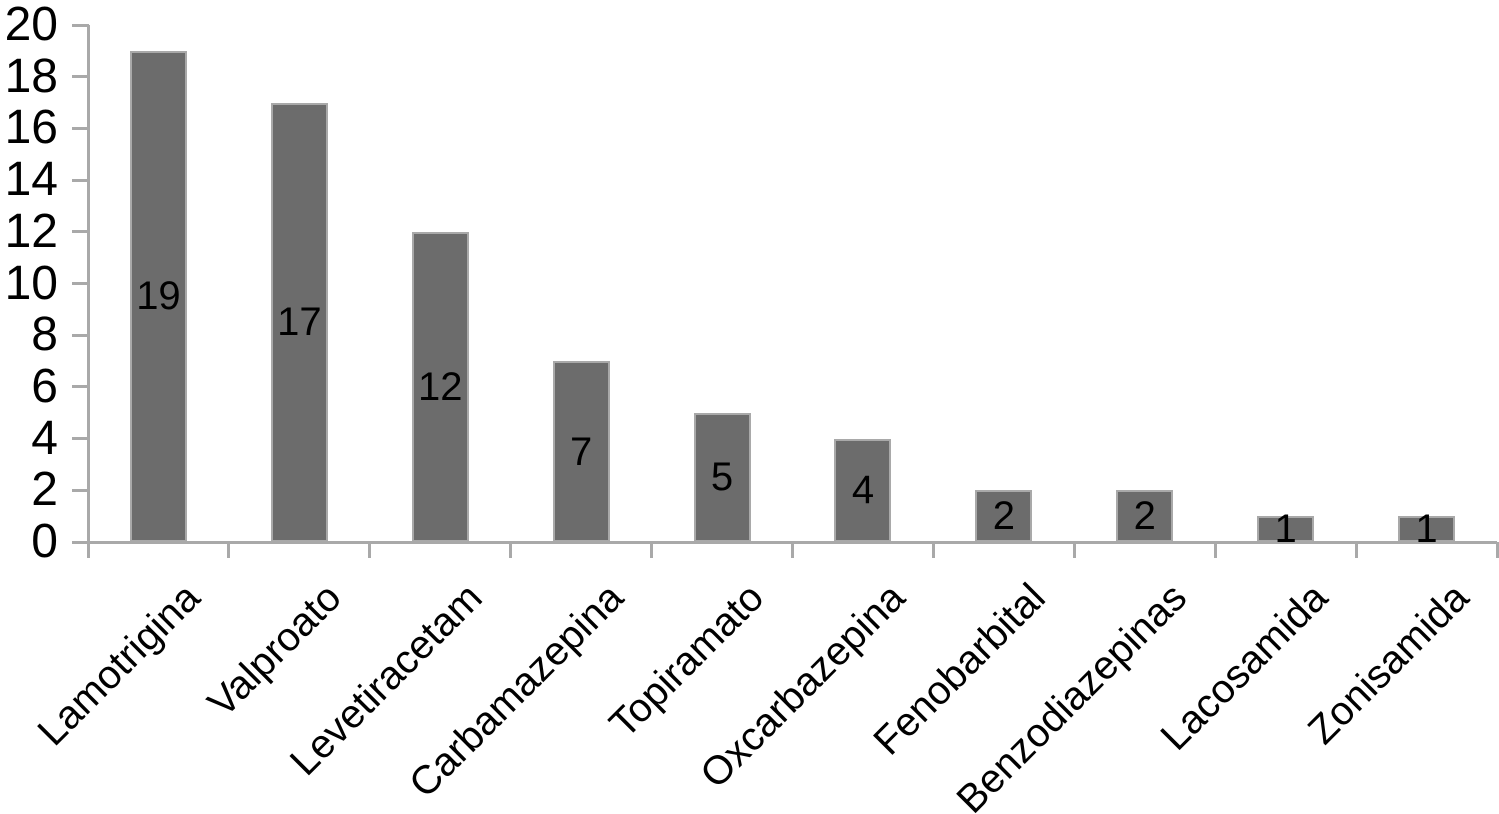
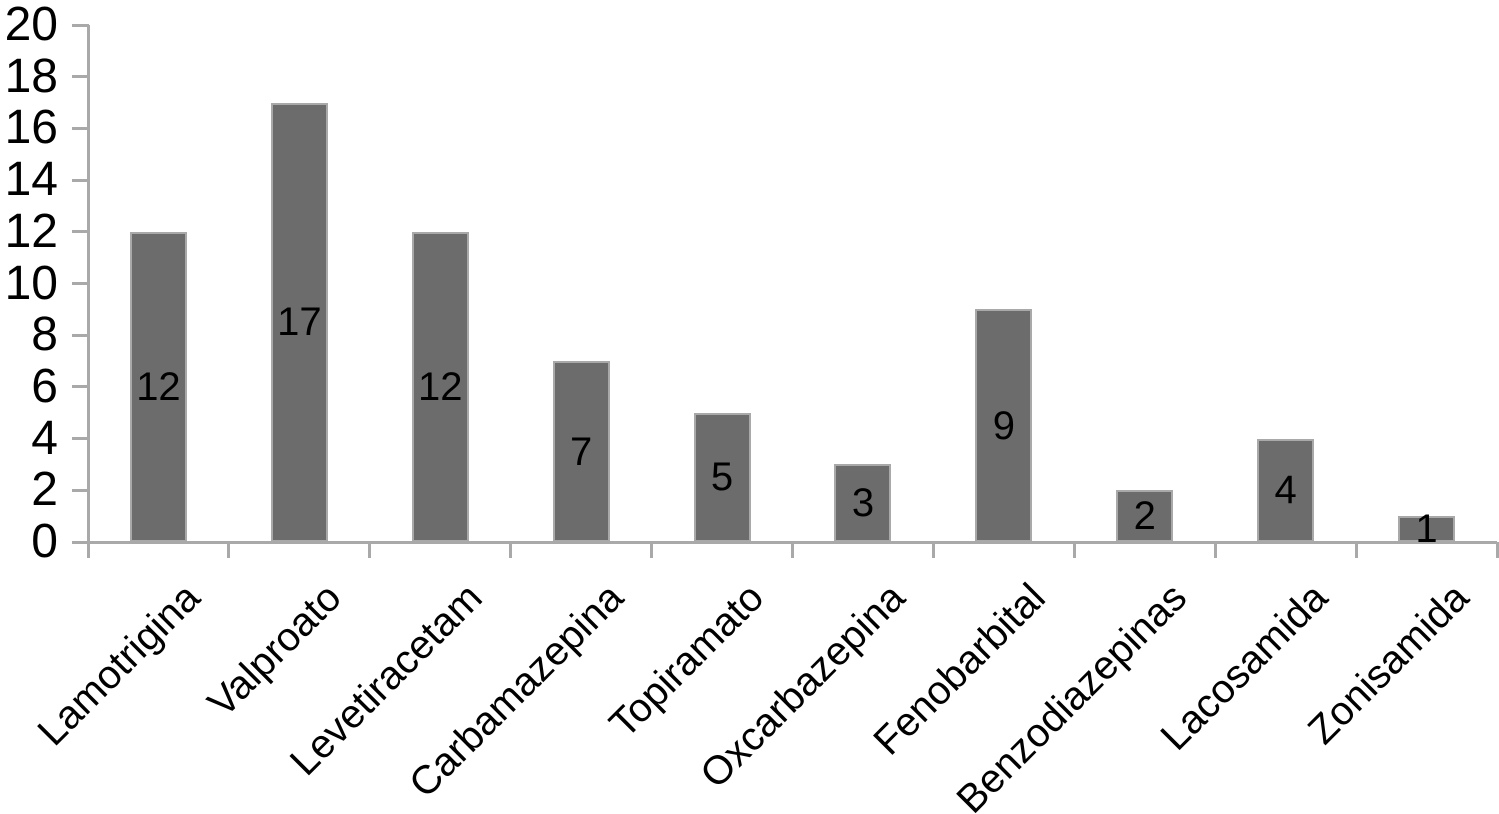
Lamotrigina: 19 -> 12
Oxcarbazepina: 4 -> 3
Fenobarbital: 2 -> 9
Lacosamida: 1 -> 4
